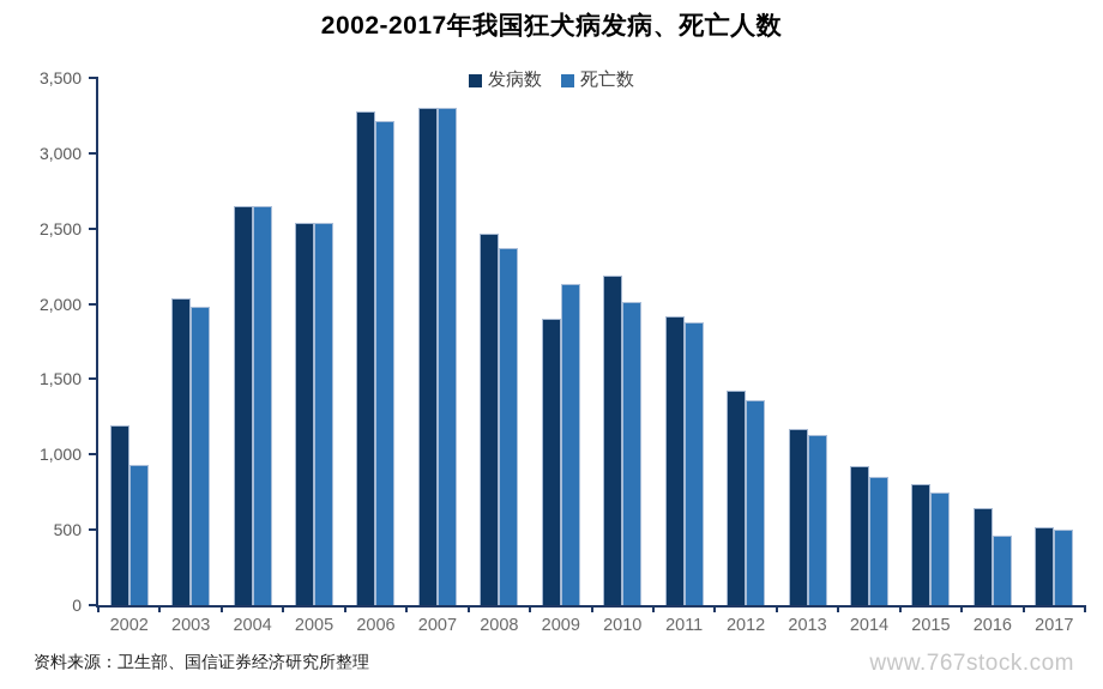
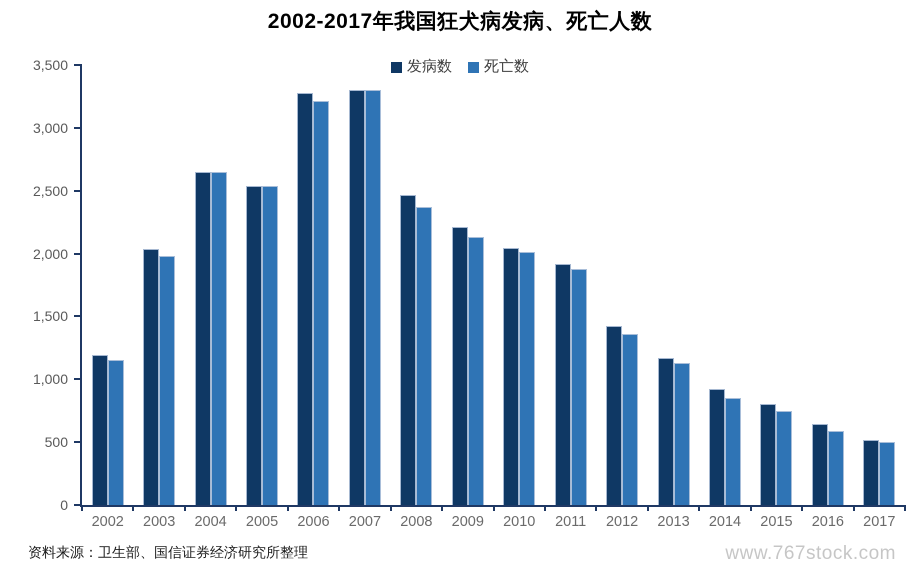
死亡数/2002: 930 -> 1160
发病数/2009: 1900 -> 2210
发病数/2010: 2190 -> 2050
死亡数/2016: 460 -> 590
